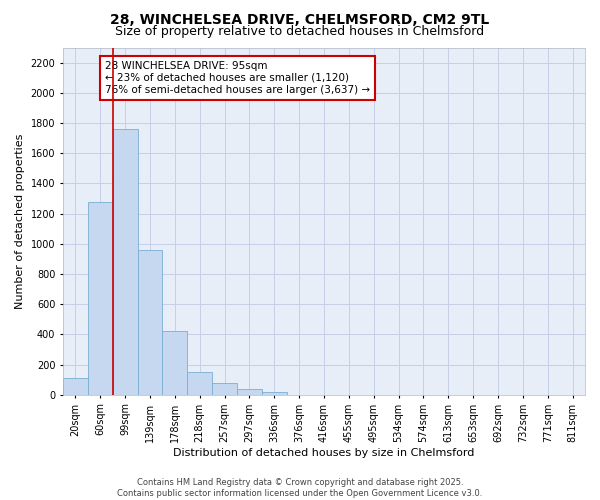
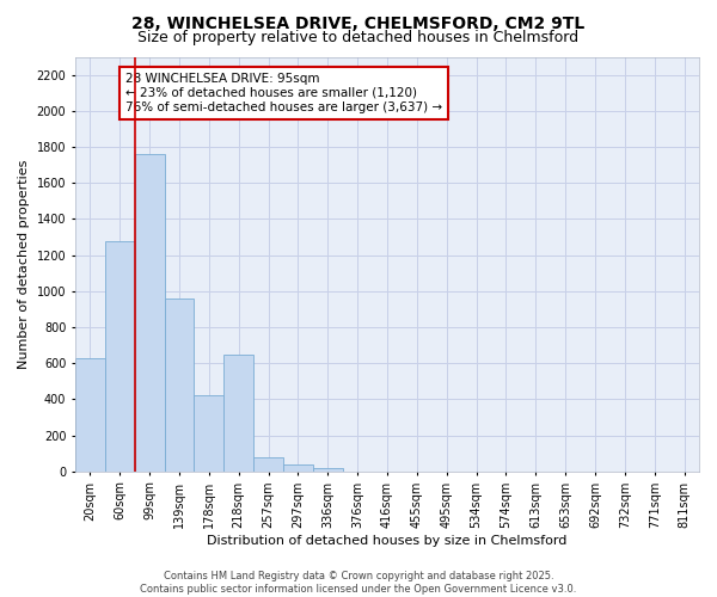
20sqm: 110 -> 630
218sqm: 150 -> 650
